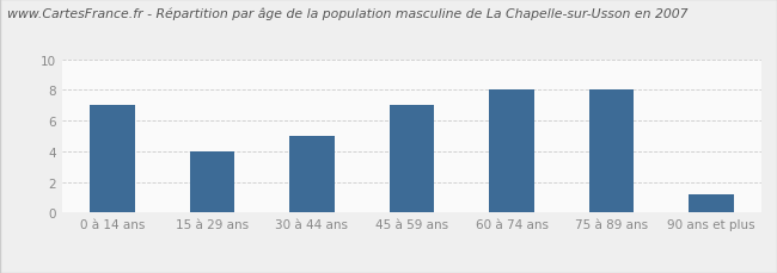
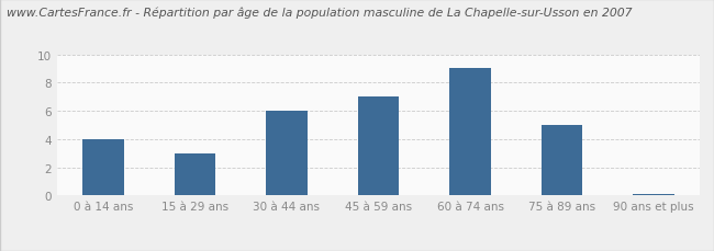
0 à 14 ans: 7.0 -> 4.0
15 à 29 ans: 4.0 -> 3.0
30 à 44 ans: 5.0 -> 6.0
60 à 74 ans: 8.0 -> 9.0
75 à 89 ans: 8.0 -> 5.0
90 ans et plus: 1.2 -> 0.1
